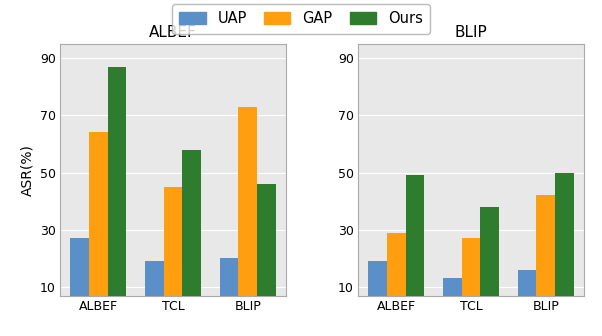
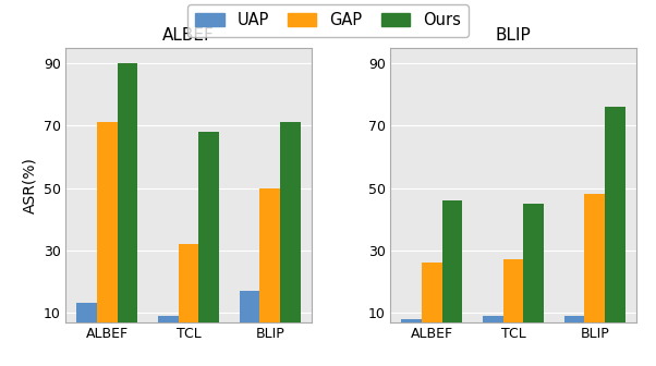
ALBEF/UAP/ALBEF: 27 -> 13
ALBEF/GAP/ALBEF: 64 -> 71
ALBEF/Ours/ALBEF: 87 -> 90
ALBEF/UAP/TCL: 19 -> 9
ALBEF/GAP/TCL: 45 -> 32
ALBEF/Ours/TCL: 58 -> 68
ALBEF/UAP/BLIP: 20 -> 17
ALBEF/GAP/BLIP: 73 -> 50
ALBEF/Ours/BLIP: 46 -> 71
BLIP/UAP/ALBEF: 19 -> 8
BLIP/GAP/ALBEF: 29 -> 26
BLIP/Ours/ALBEF: 49 -> 46
BLIP/UAP/TCL: 13 -> 9
BLIP/Ours/TCL: 38 -> 45
BLIP/UAP/BLIP: 16 -> 9
BLIP/GAP/BLIP: 42 -> 48
BLIP/Ours/BLIP: 50 -> 76
